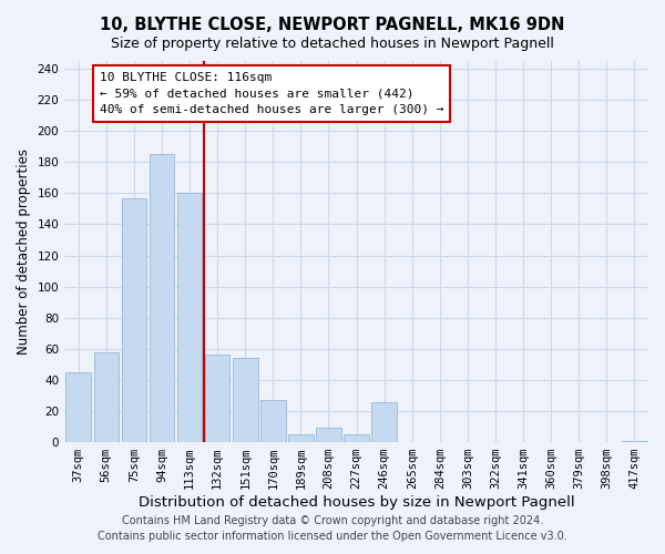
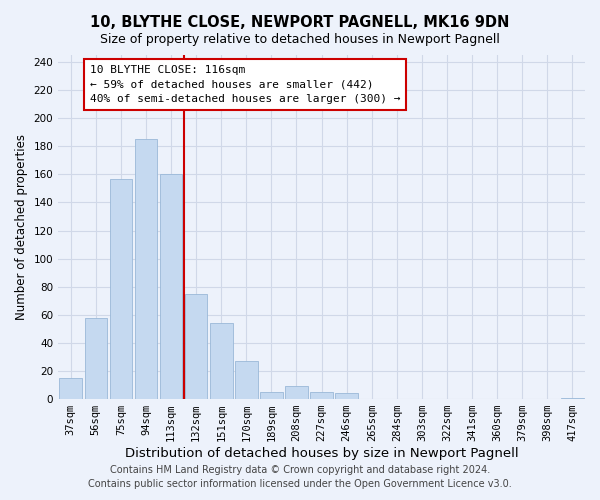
37sqm: 45 -> 15
132sqm: 56 -> 75
246sqm: 26 -> 4
